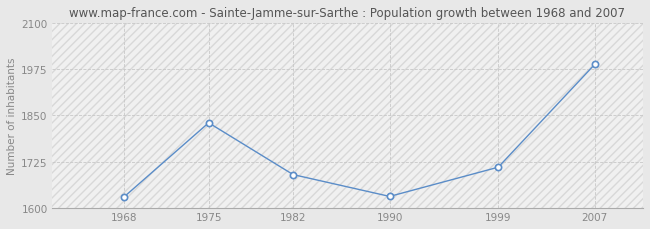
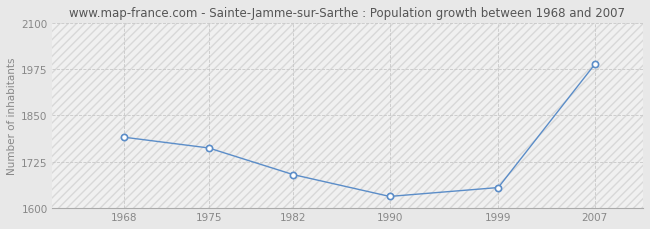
1968: 1630 -> 1791
1975: 1830 -> 1762
1999: 1710 -> 1655
